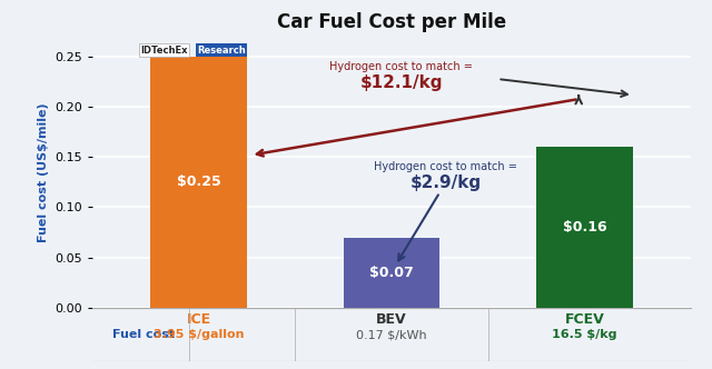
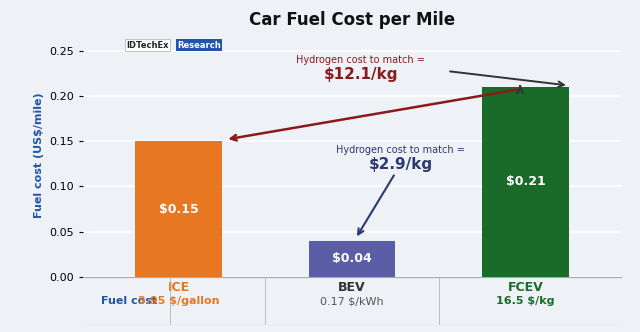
ICE: $0.25 -> $0.15
BEV: $0.07 -> $0.04
FCEV: $0.16 -> $0.21
